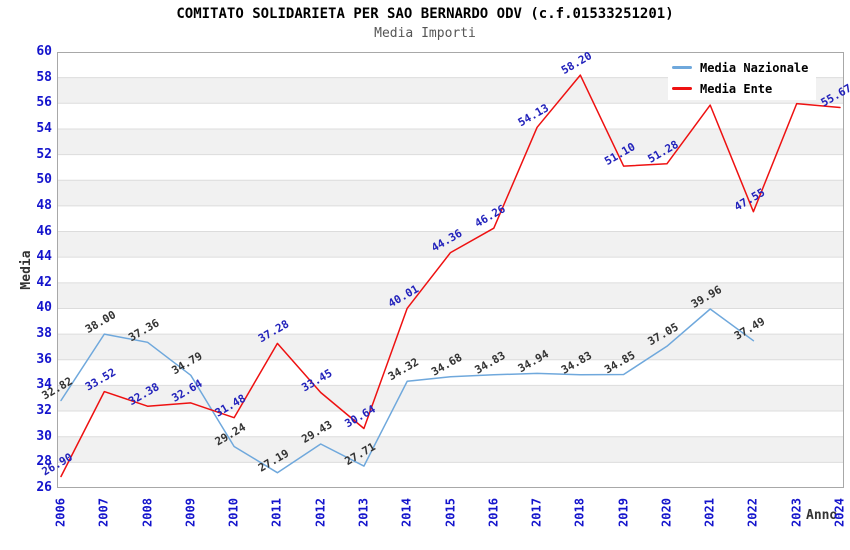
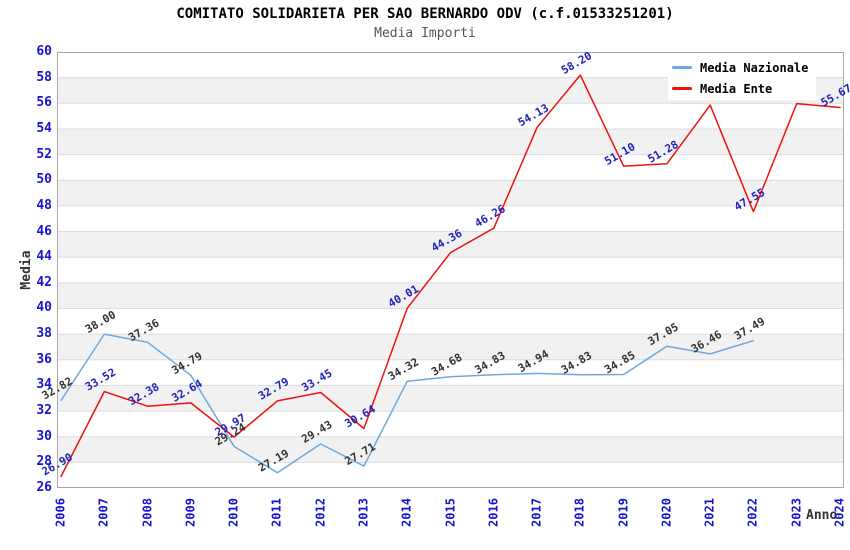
Media Ente/2010: 31.48 -> 29.97
Media Ente/2011: 37.28 -> 32.79
Media Nazionale/2021: 39.96 -> 36.46
